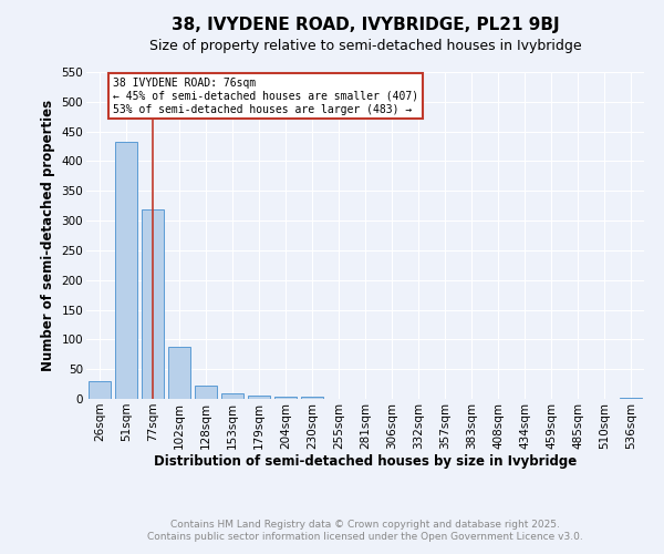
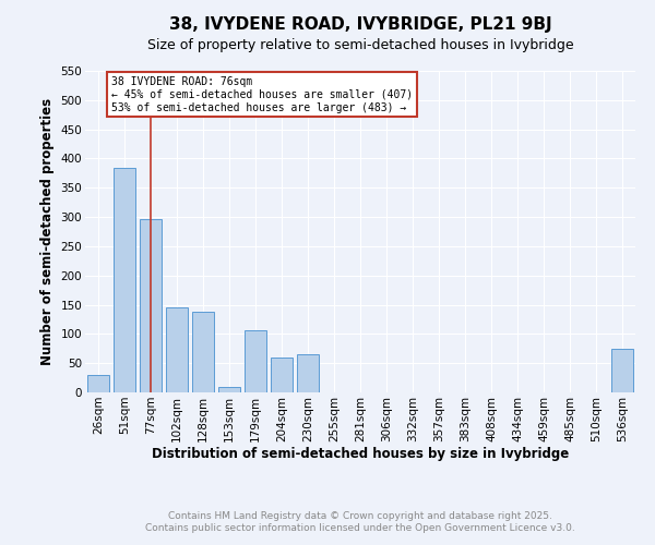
51sqm: 433 -> 384
77sqm: 318 -> 296
102sqm: 88 -> 146
128sqm: 23 -> 138
179sqm: 6 -> 106
204sqm: 4 -> 60
230sqm: 3 -> 66
536sqm: 1 -> 74
